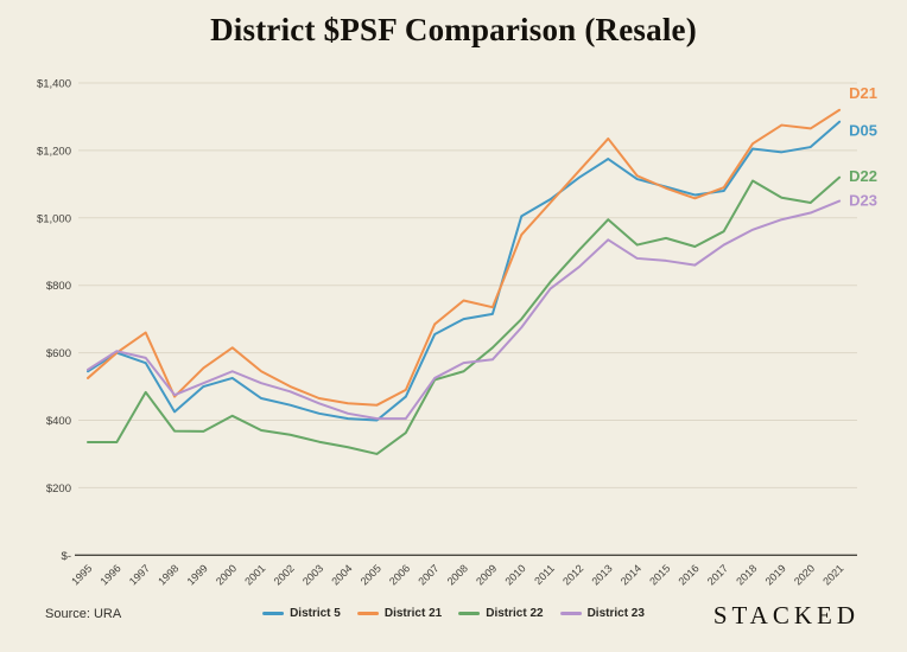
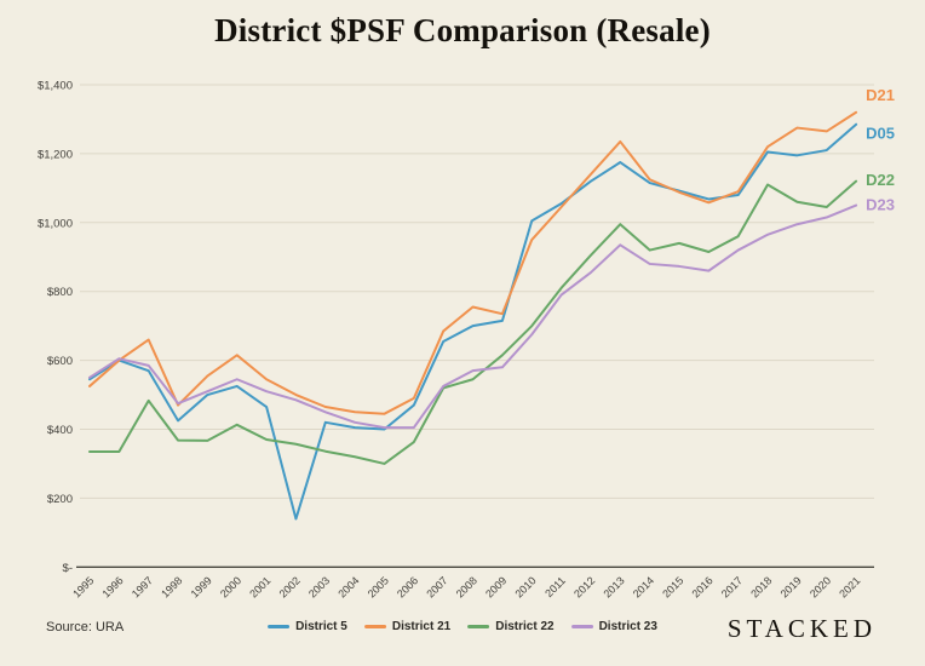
District 5/2002: $440 -> $140
